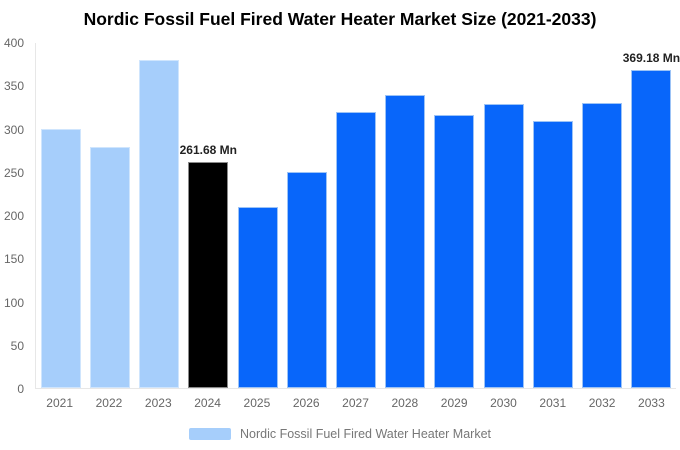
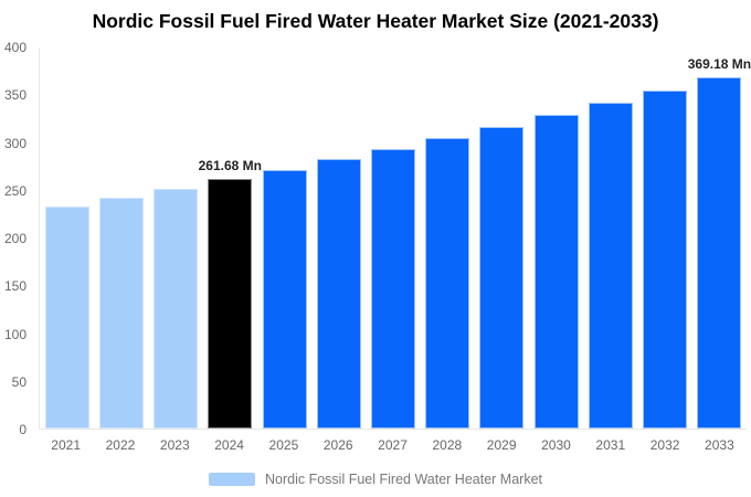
2021: 300 -> 230
2022: 280 -> 240
2023: 380 -> 250
2025: 210 -> 270
2026: 250 -> 280
2027: 320 -> 290
2028: 340 -> 300
2031: 310 -> 340
2032: 330 -> 360
